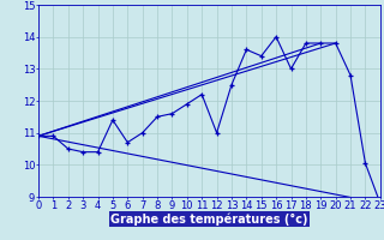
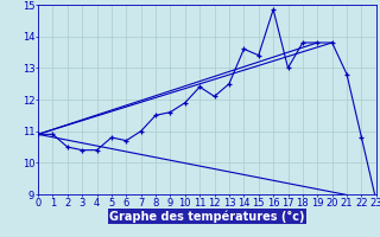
5: 11.40 -> 10.80
11: 12.20 -> 12.40
12: 11.00 -> 12.10
16: 14.00 -> 14.85
22: 10.05 -> 10.80
